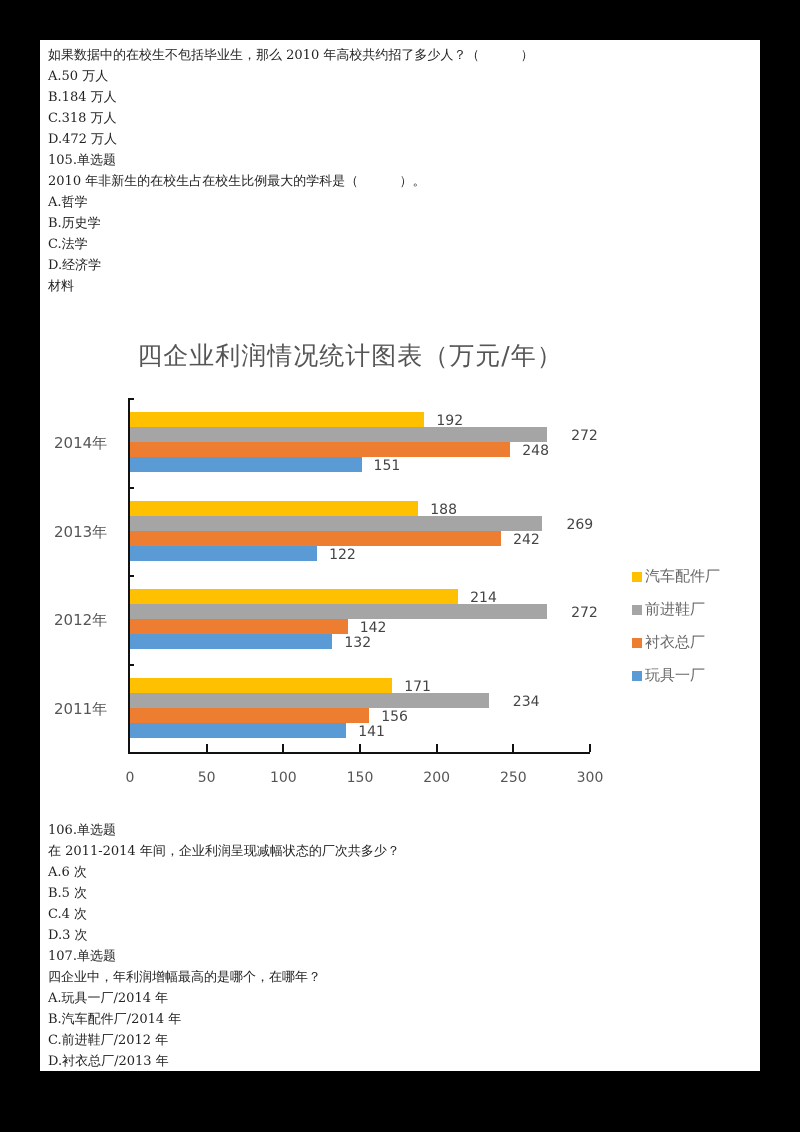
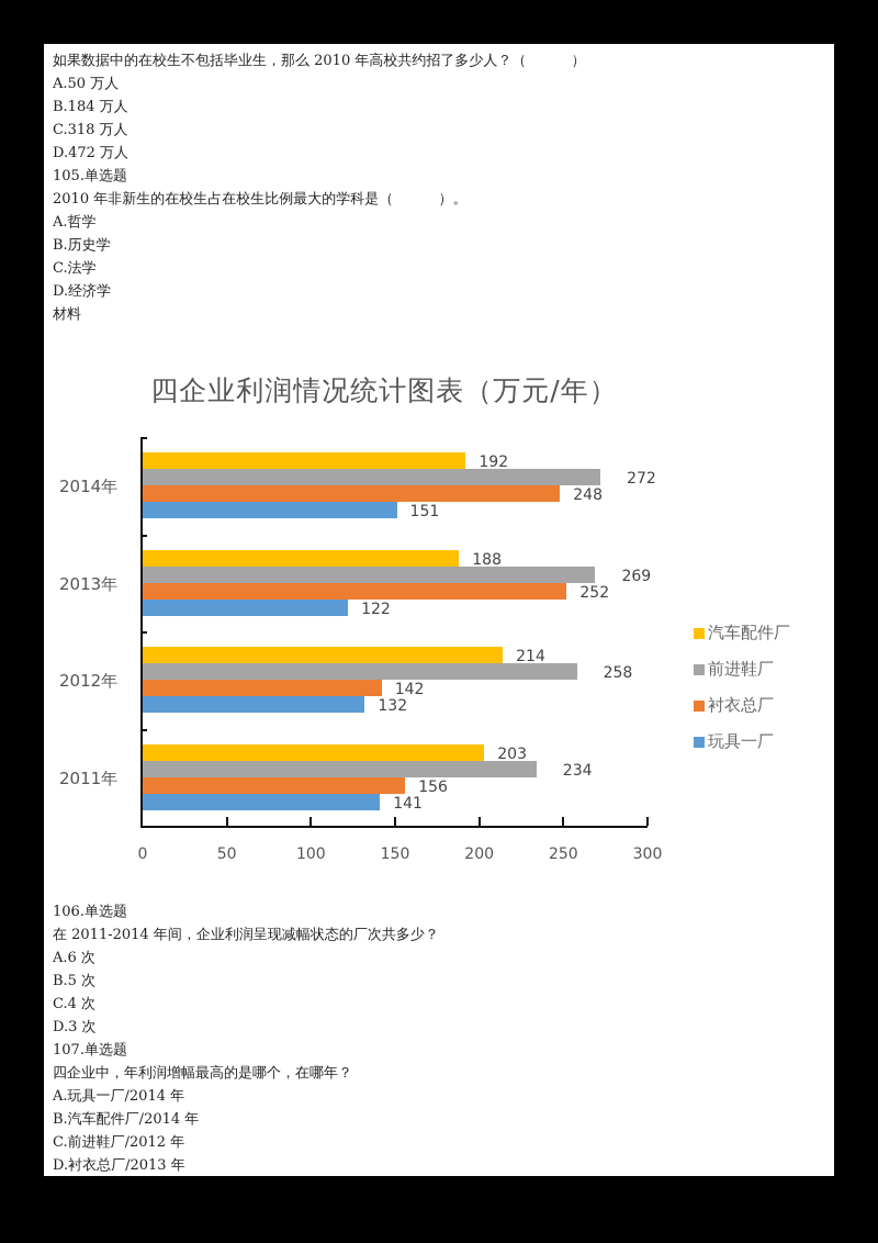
衬衣总厂/2013年: 242 -> 252
前进鞋厂/2012年: 272 -> 258
汽车配件厂/2011年: 171 -> 203
